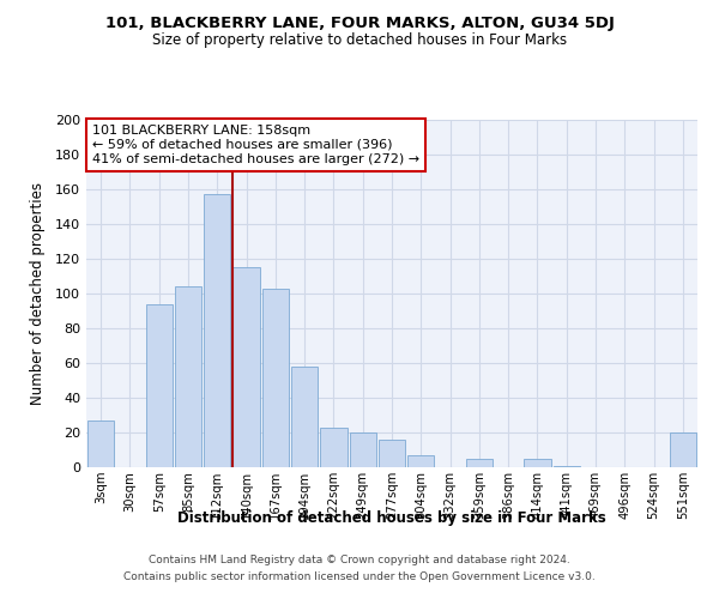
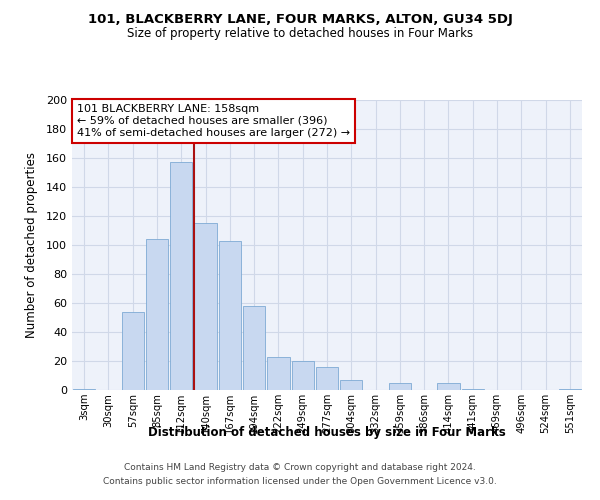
3sqm: 27 -> 1
57sqm: 94 -> 54
551sqm: 20 -> 1
